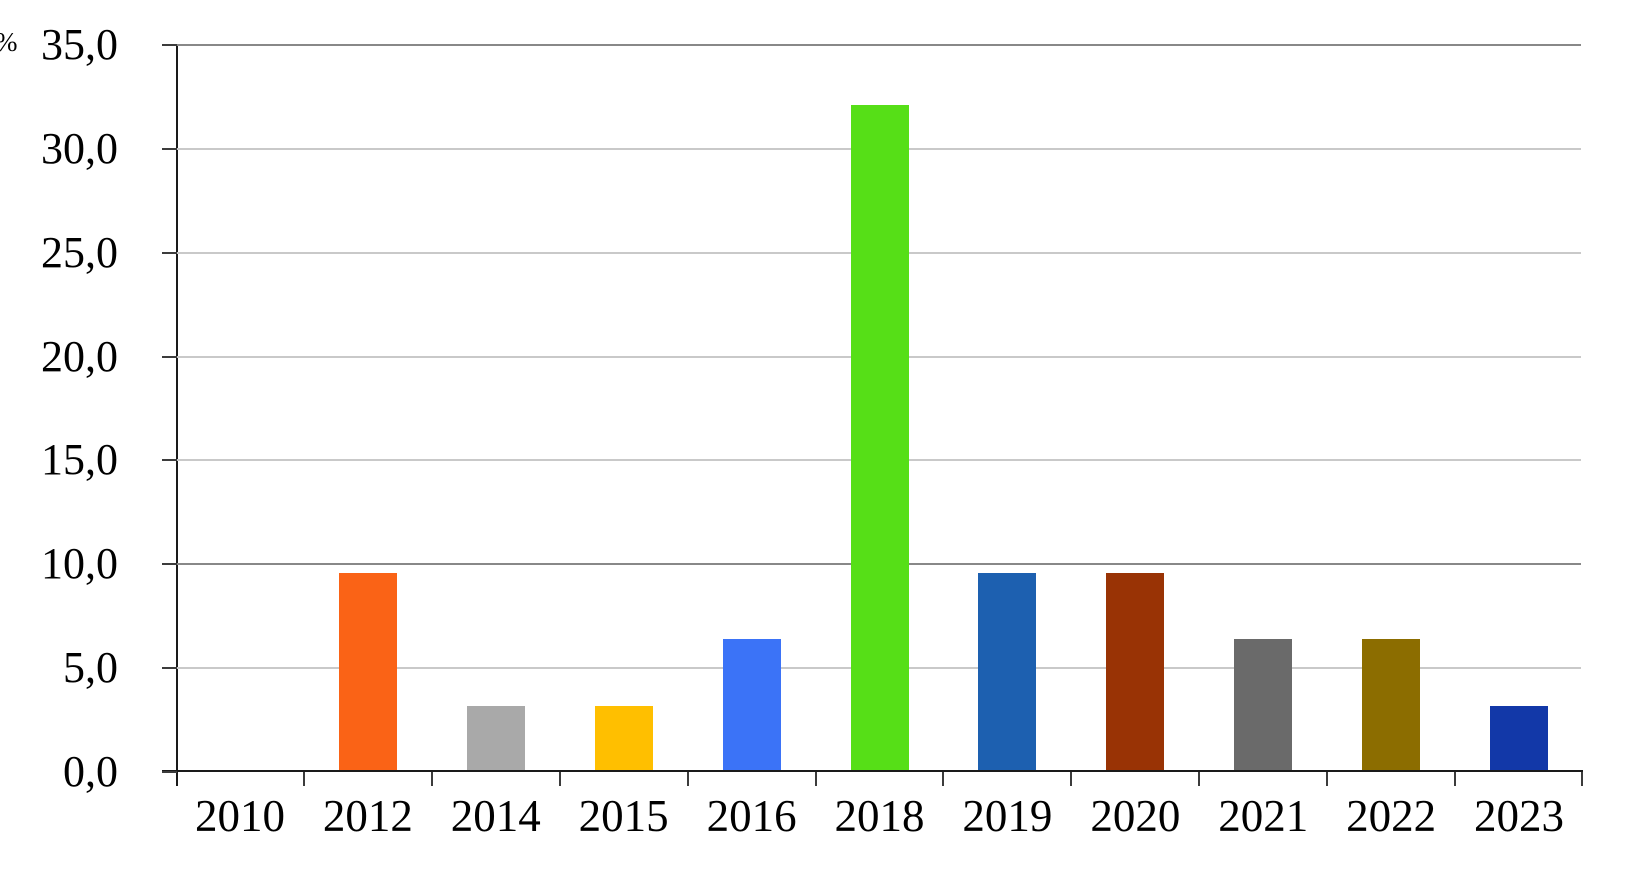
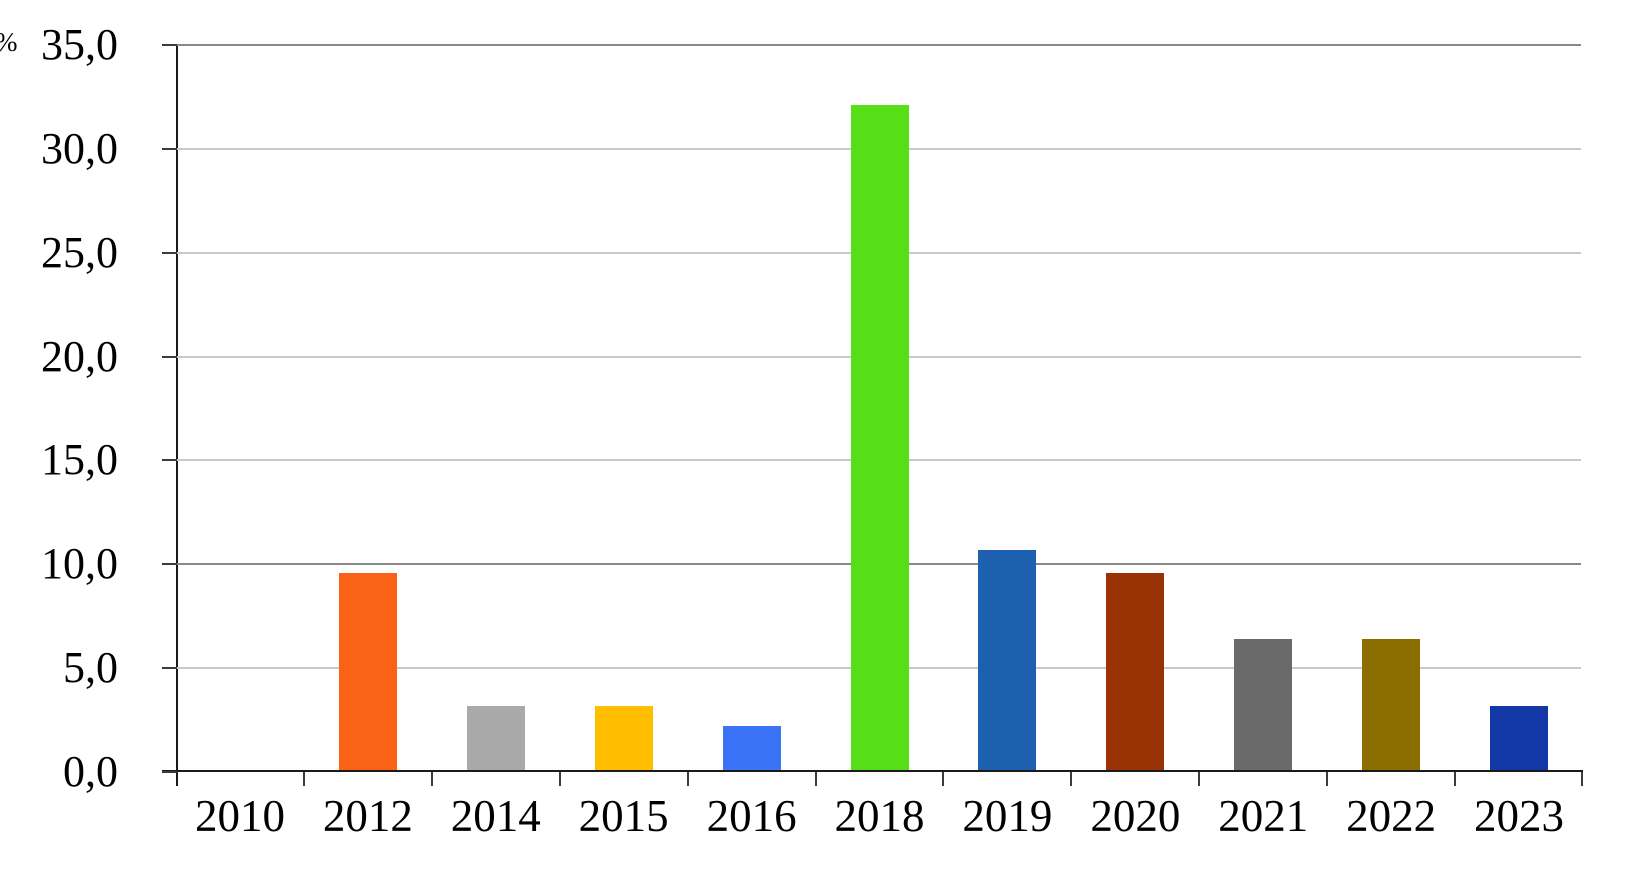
2016: 6,3 -> 2,1
2019: 9,5 -> 10,6
